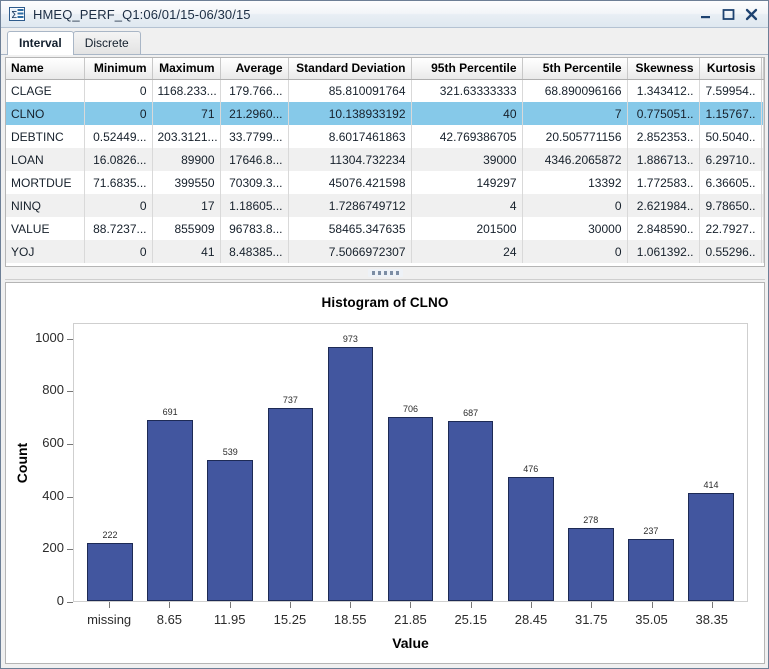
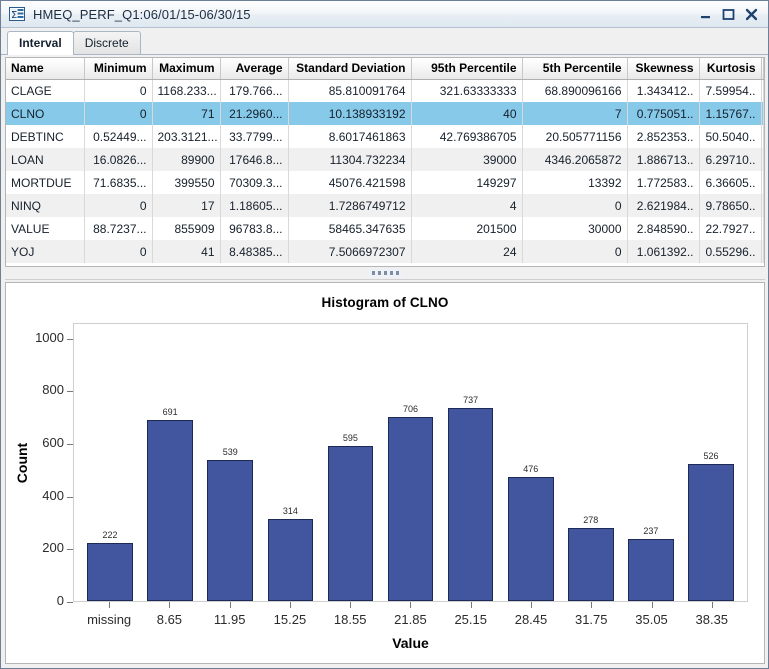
15.25: 737 -> 314
18.55: 973 -> 595
25.15: 687 -> 737
38.35: 414 -> 526
